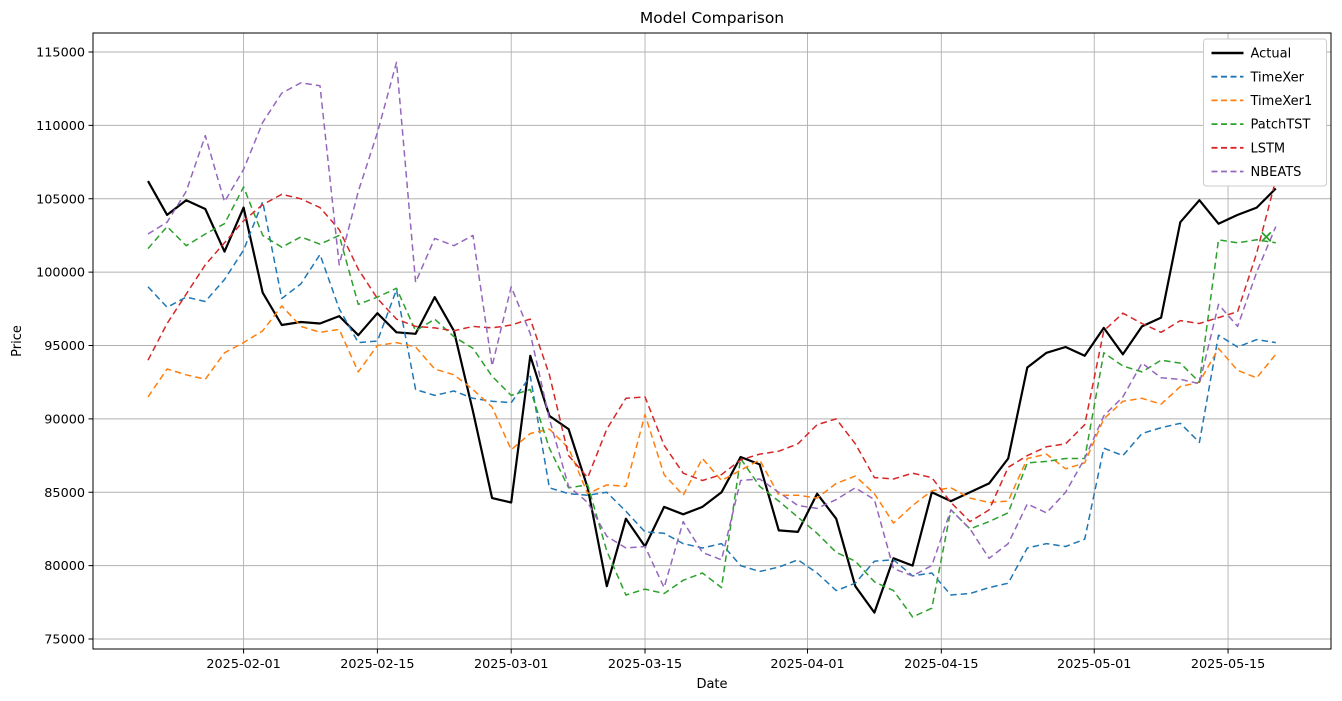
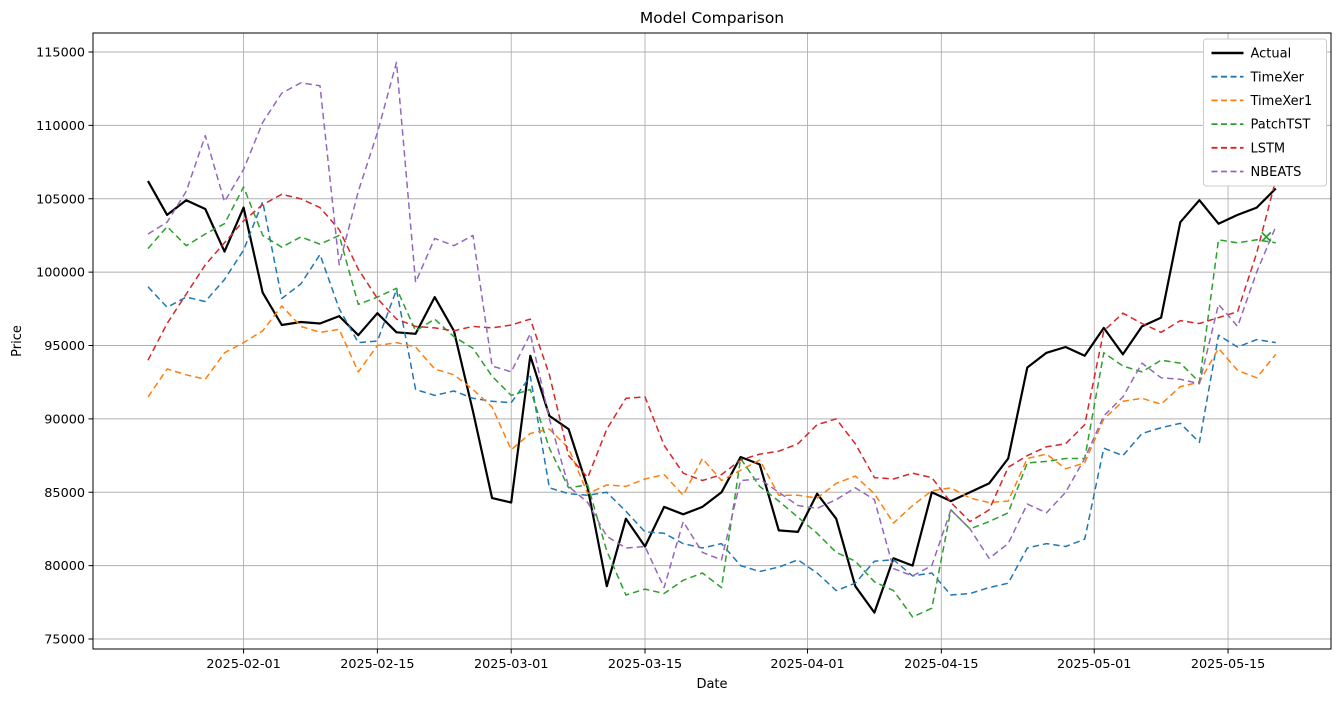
NBEATS/2025-03-01: 99000 -> 93200
TimeXer1/2025-03-15: 90300 -> 85900
